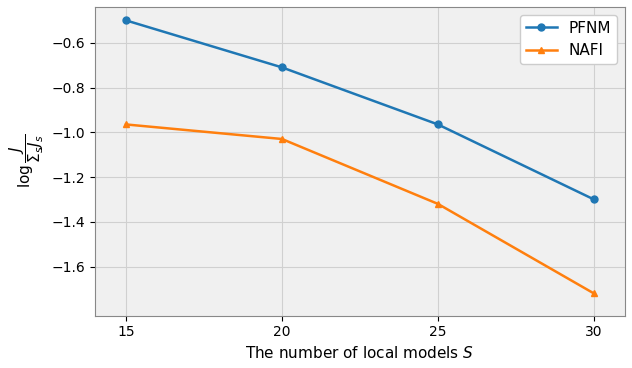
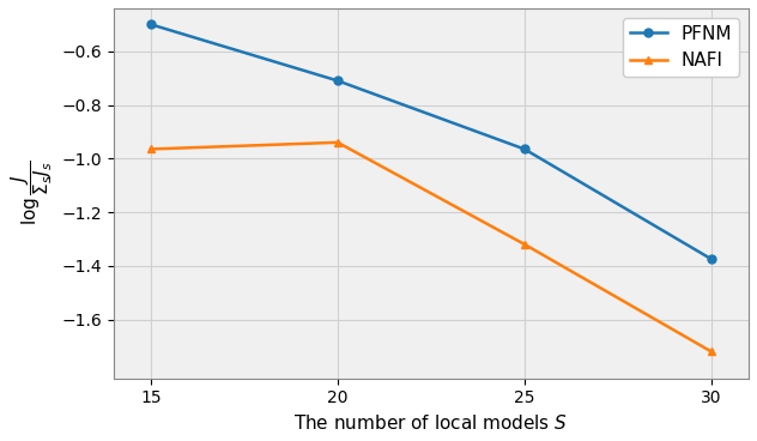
NAFI/20: -1.030 -> -0.940
PFNM/30: -1.300 -> -1.375
